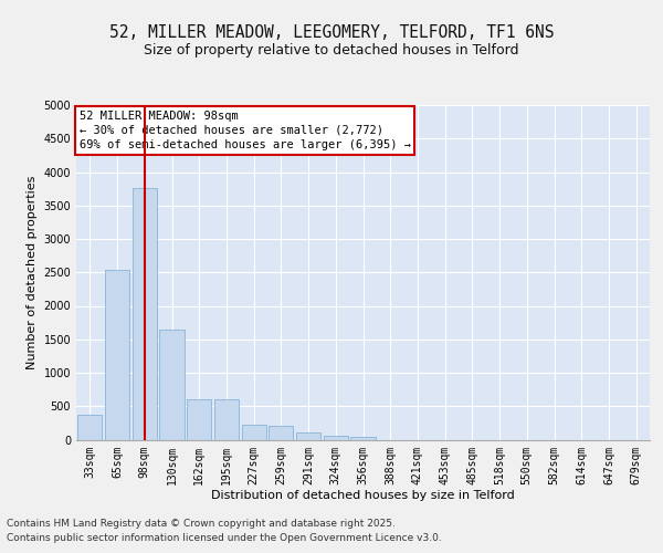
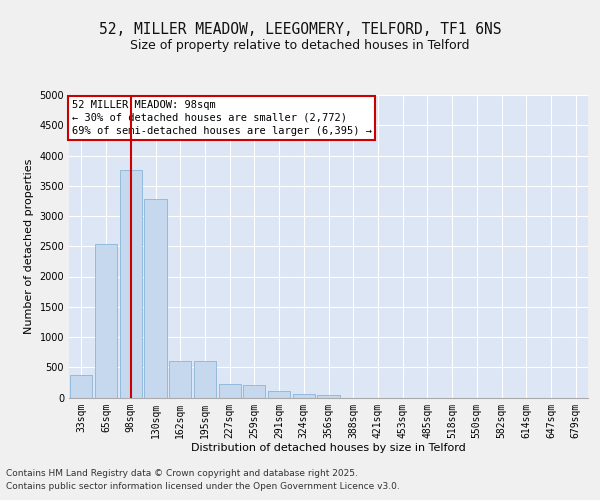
130sqm: 1640 -> 3280
